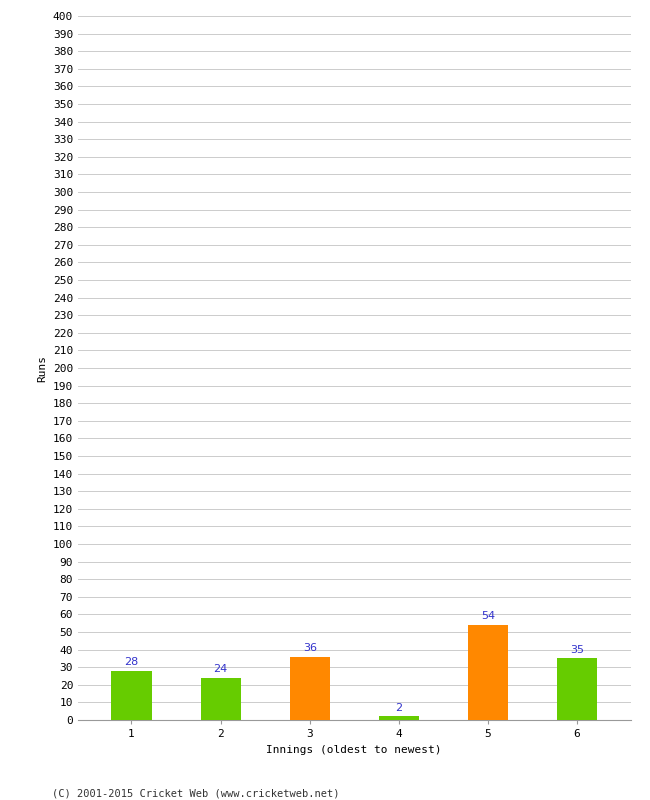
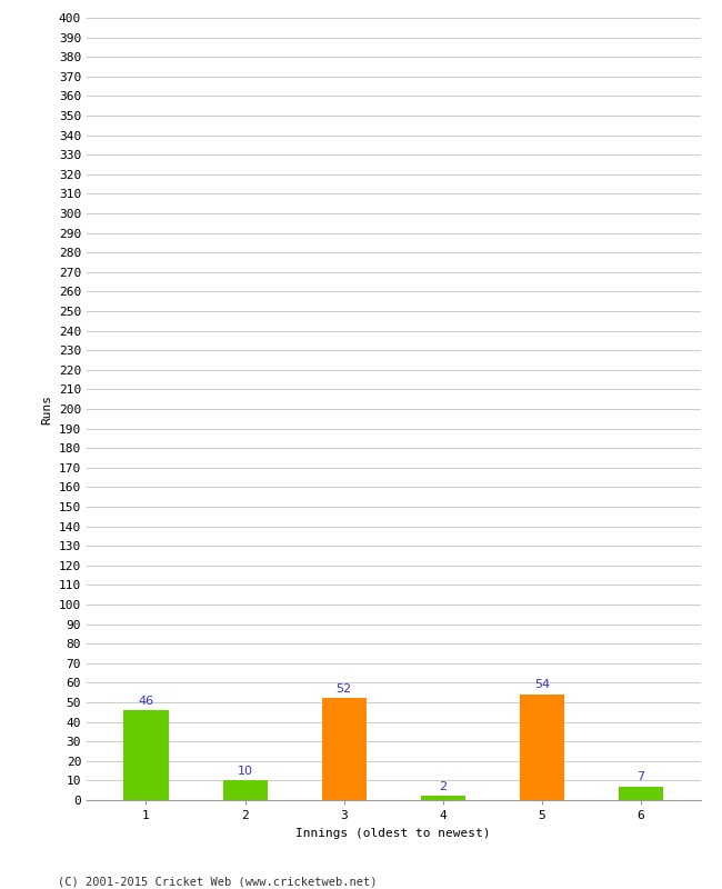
1: 28 -> 46
2: 24 -> 10
3: 36 -> 52
6: 35 -> 7
